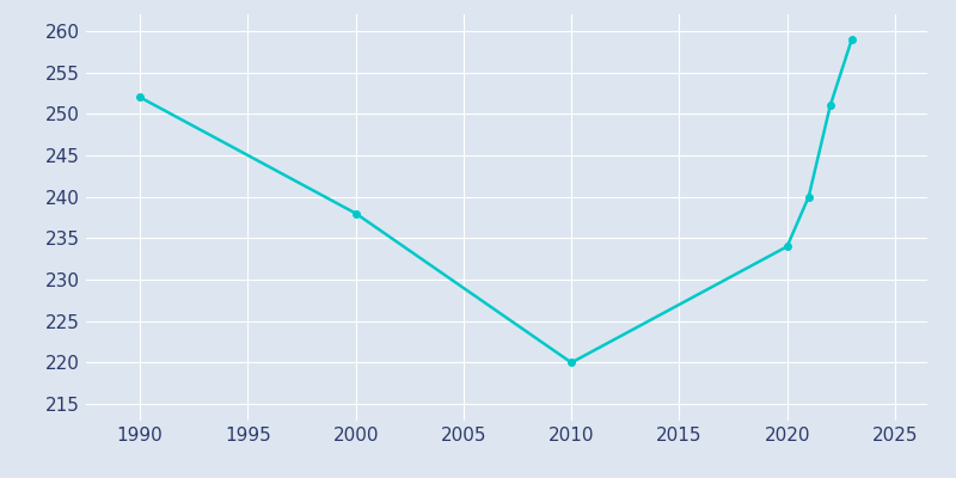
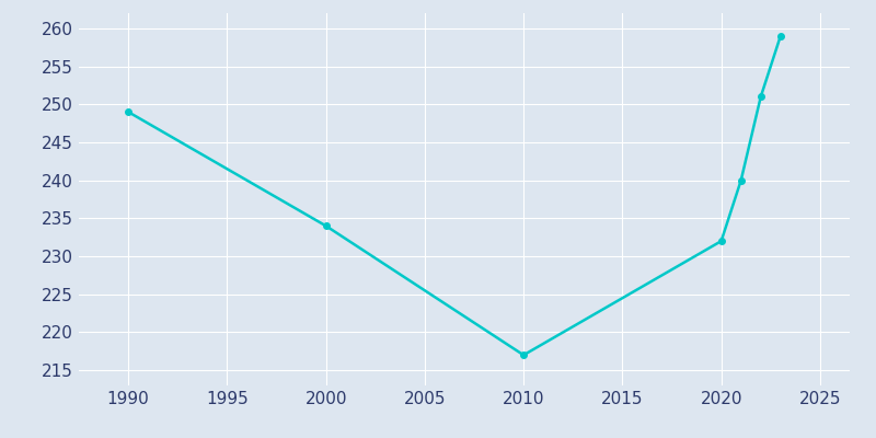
1990: 252 -> 249
2000: 238 -> 234
2010: 220 -> 217
2020: 234 -> 232
